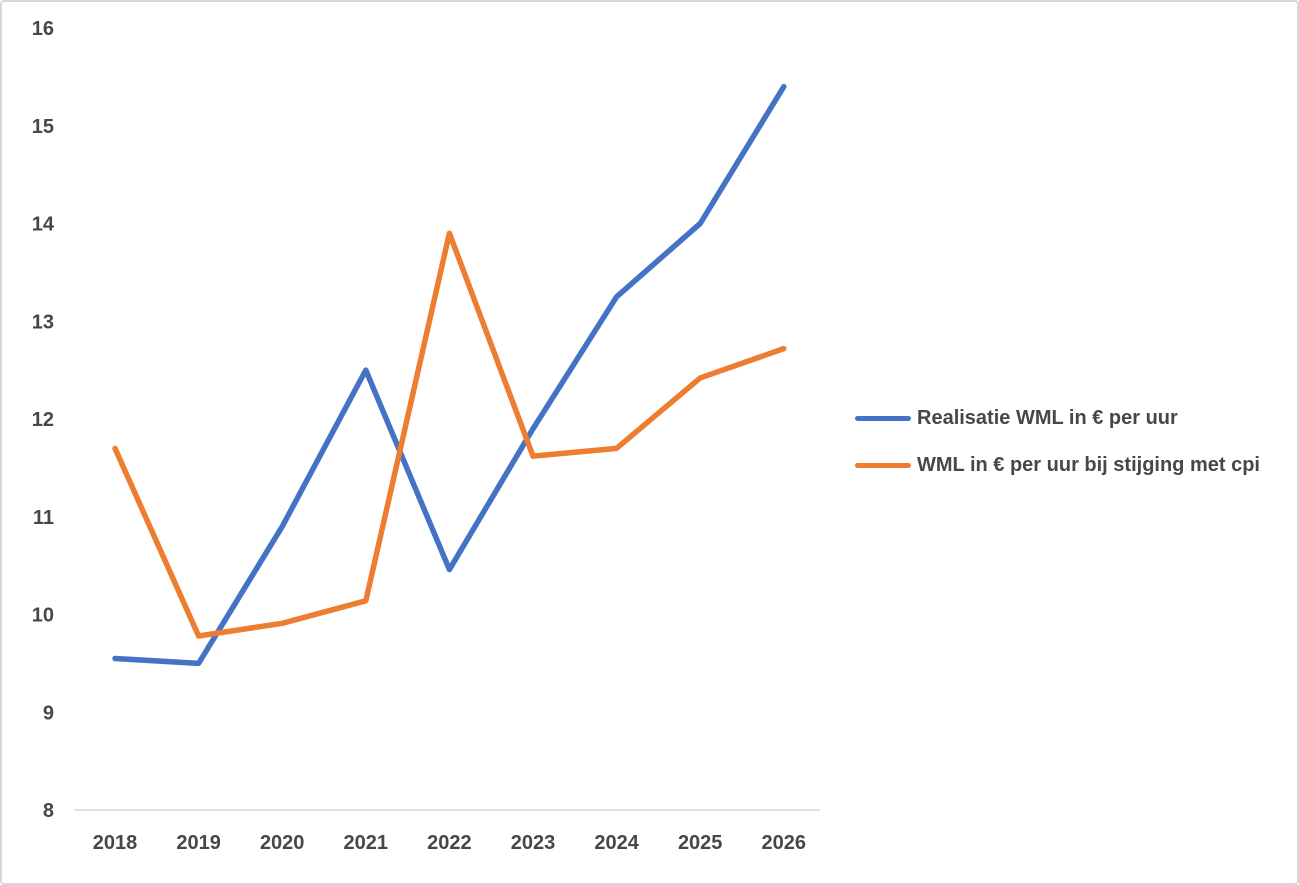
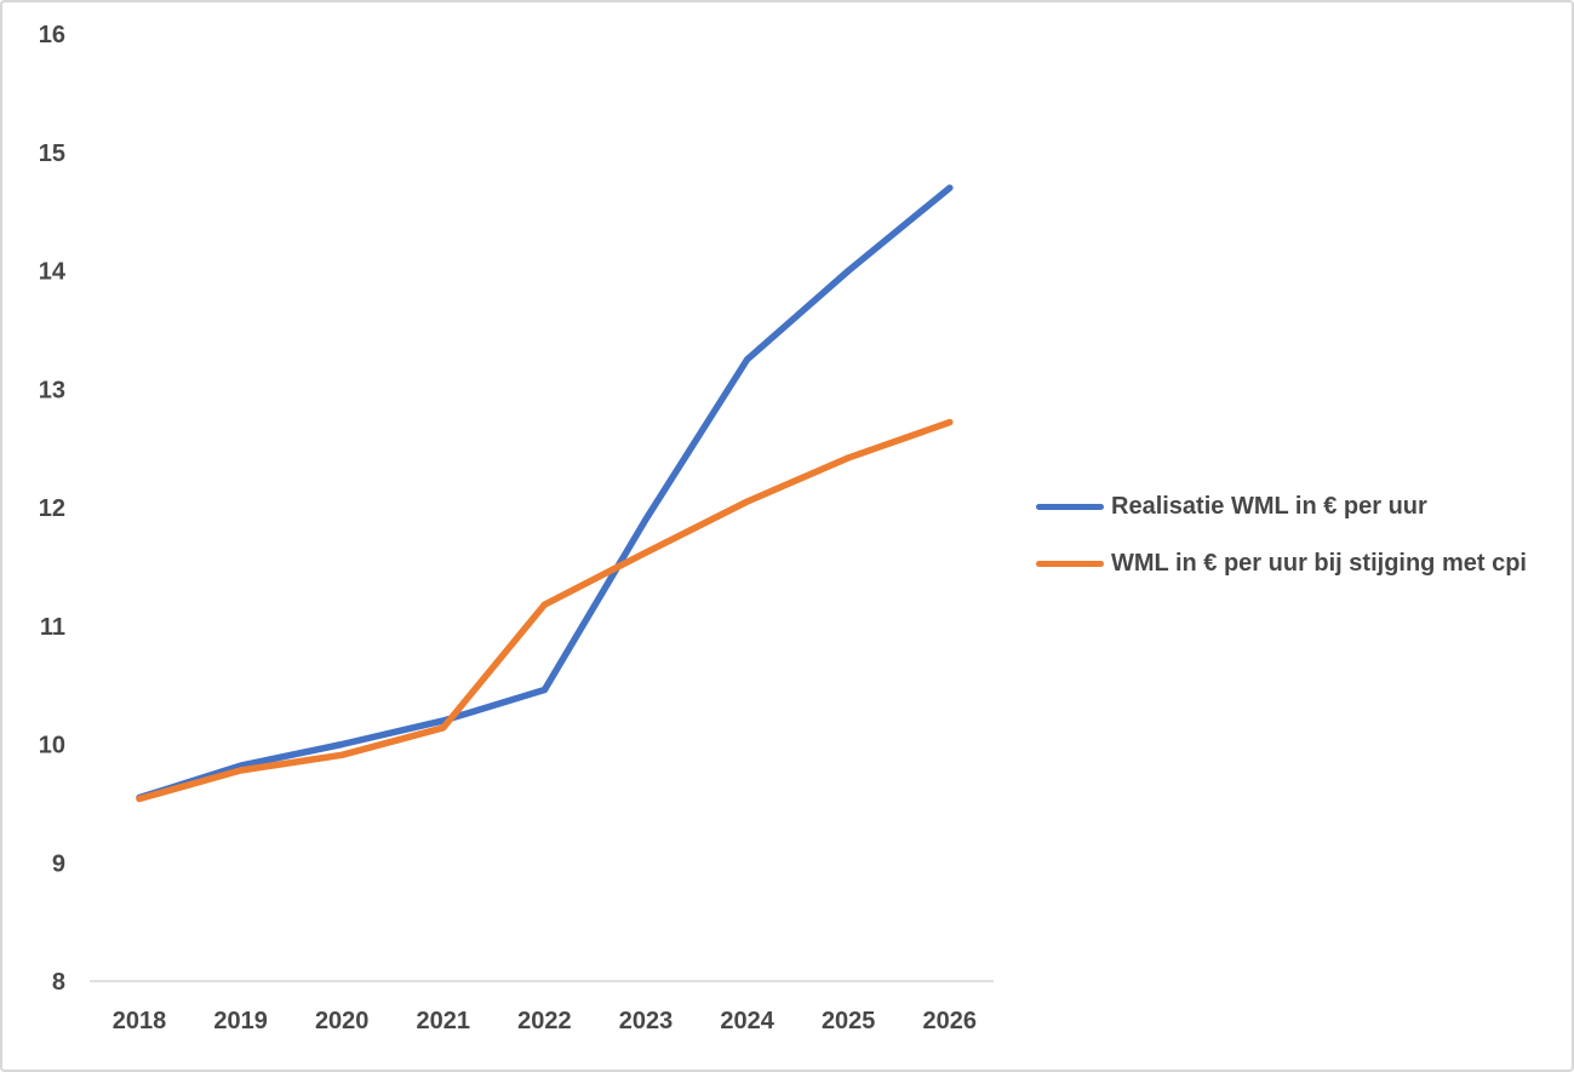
WML in € per uur bij stijging met cpi/2018: 11.7 -> 9.5
Realisatie WML in € per uur/2019: 9.5 -> 9.8
Realisatie WML in € per uur/2020: 10.9 -> 10.0
Realisatie WML in € per uur/2021: 12.5 -> 10.2
WML in € per uur bij stijging met cpi/2022: 13.9 -> 11.2
WML in € per uur bij stijging met cpi/2024: 11.7 -> 12.1
Realisatie WML in € per uur/2026: 15.4 -> 14.7
